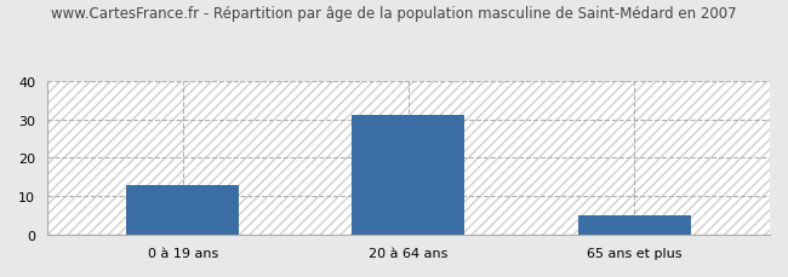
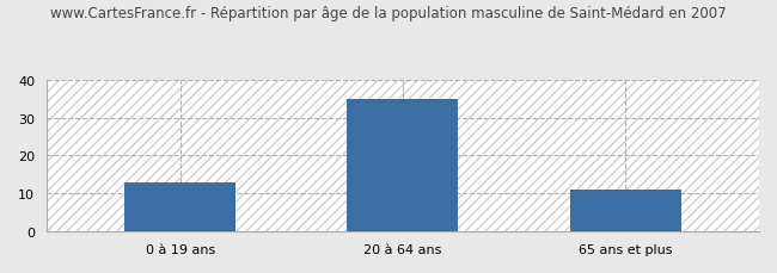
20 à 64 ans: 31 -> 35
65 ans et plus: 5 -> 11
